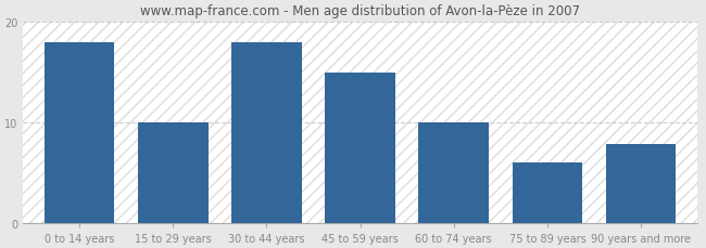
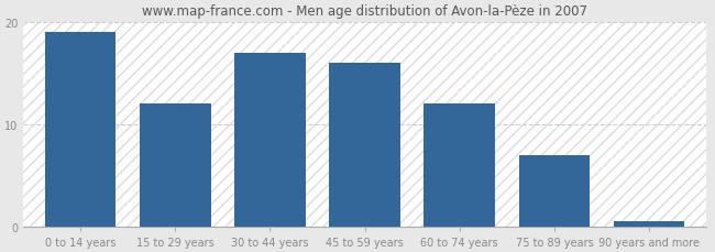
0 to 14 years: 18.0 -> 19.0
15 to 29 years: 10.0 -> 12.0
30 to 44 years: 18.0 -> 17.0
45 to 59 years: 15.0 -> 16.0
60 to 74 years: 10.0 -> 12.0
75 to 89 years: 6.0 -> 7.0
90 years and more: 7.8 -> 0.5
